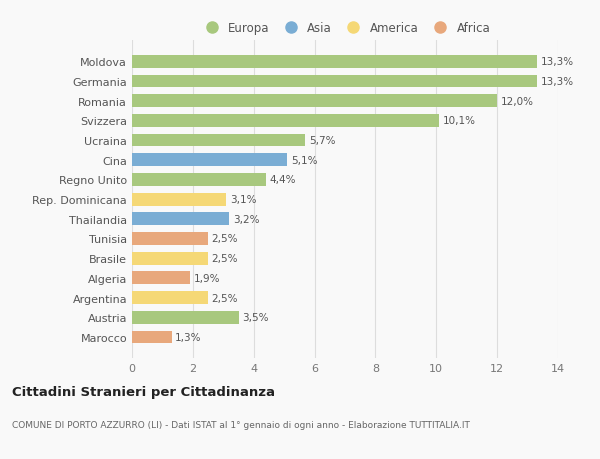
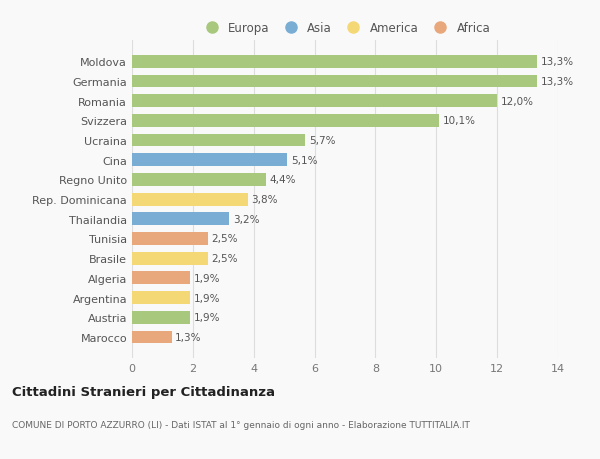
Rep. Dominicana: 3,1% -> 3,8%
Argentina: 2,5% -> 1,9%
Austria: 3,5% -> 1,9%
